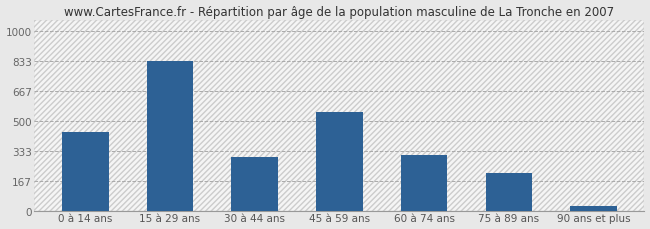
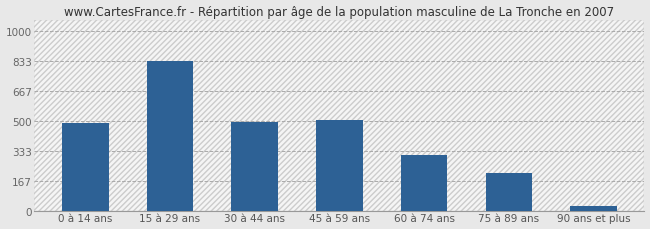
0 à 14 ans: 440 -> 490
30 à 44 ans: 300 -> 490
45 à 59 ans: 550 -> 510
